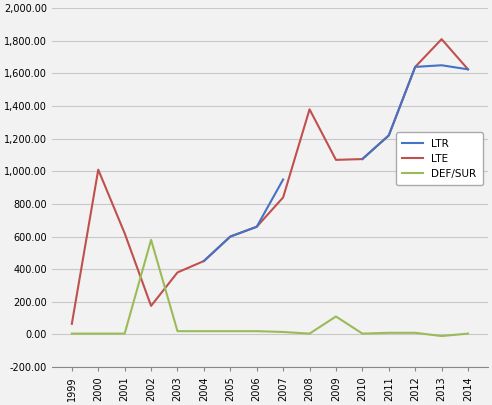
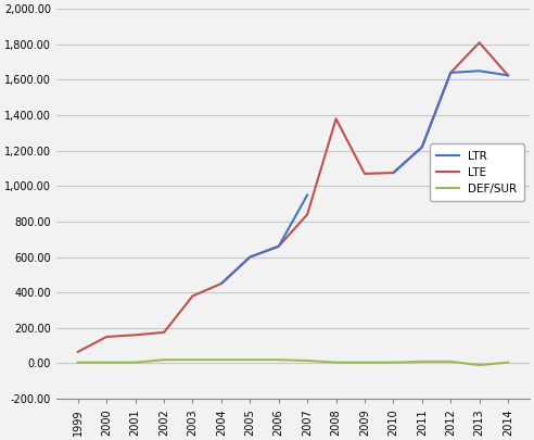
LTE/2000: 1,010 -> 150
LTE/2001: 620 -> 160
DEF/SUR/2002: 580 -> 20
DEF/SUR/2009: 110 -> 0
